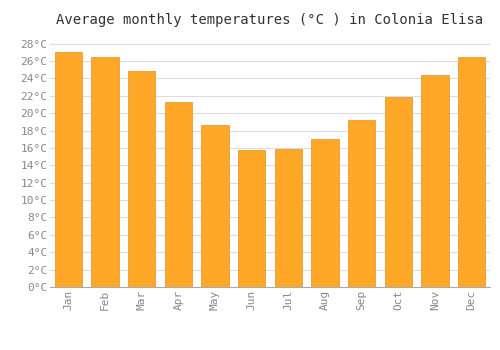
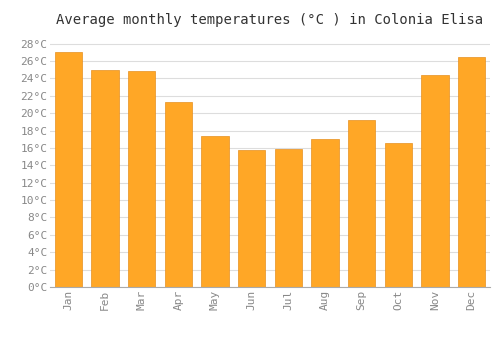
Feb: 26.5°C -> 25.0°C
May: 18.7°C -> 17.4°C
Oct: 21.9°C -> 16.6°C
